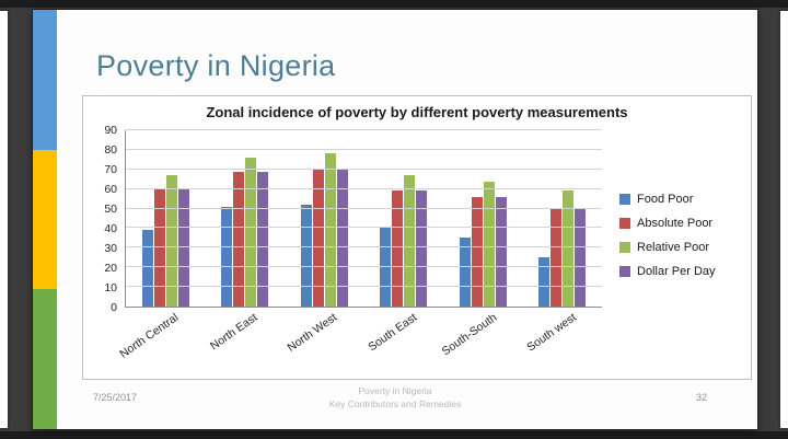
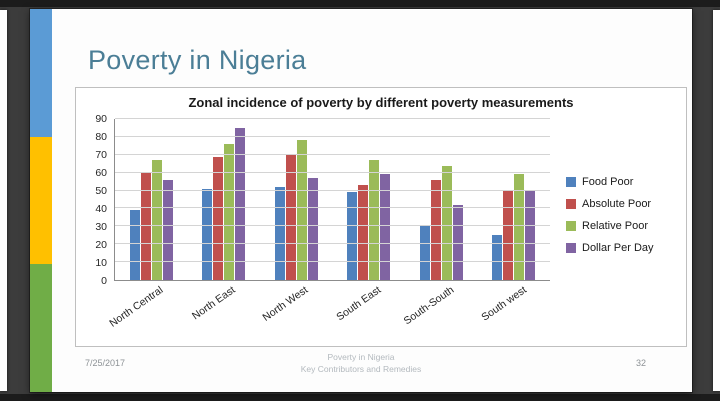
Dollar Per Day/North Central: 60 -> 56
Dollar Per Day/North East: 69 -> 85
Dollar Per Day/North West: 70 -> 57
Food Poor/South East: 41 -> 49
Absolute Poor/South East: 59 -> 53
Food Poor/South-South: 35 -> 31
Dollar Per Day/South-South: 56 -> 42
